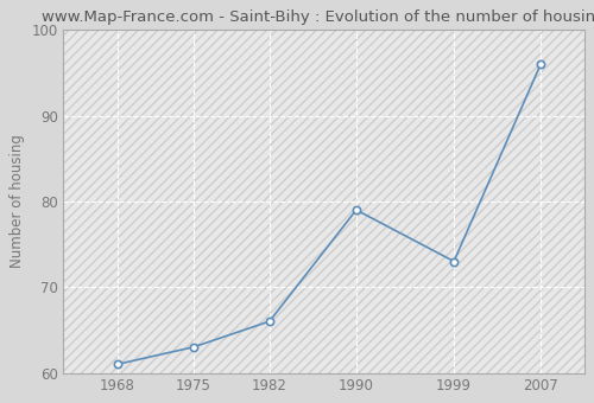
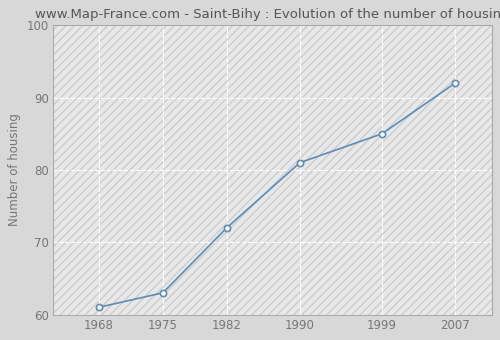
1982: 66 -> 72
1990: 79 -> 81
1999: 73 -> 85
2007: 96 -> 92
